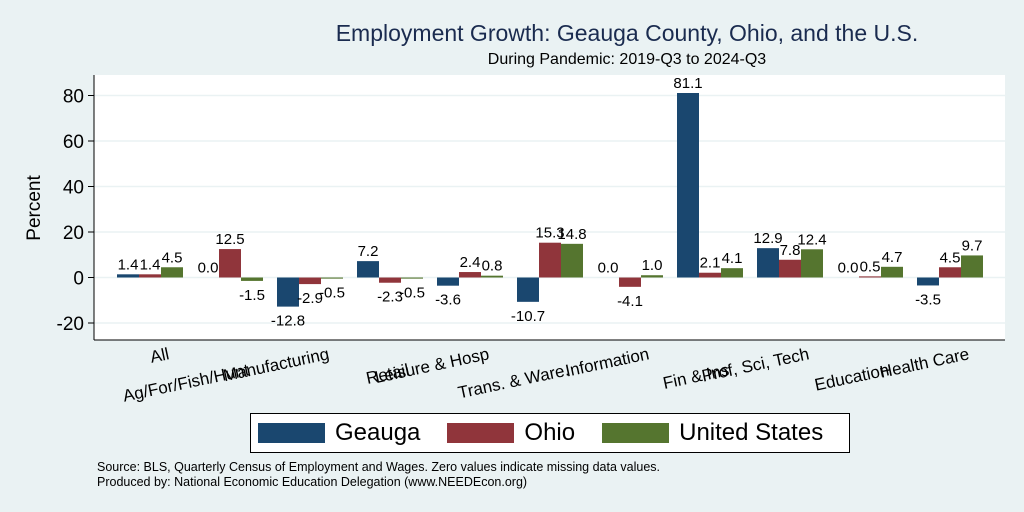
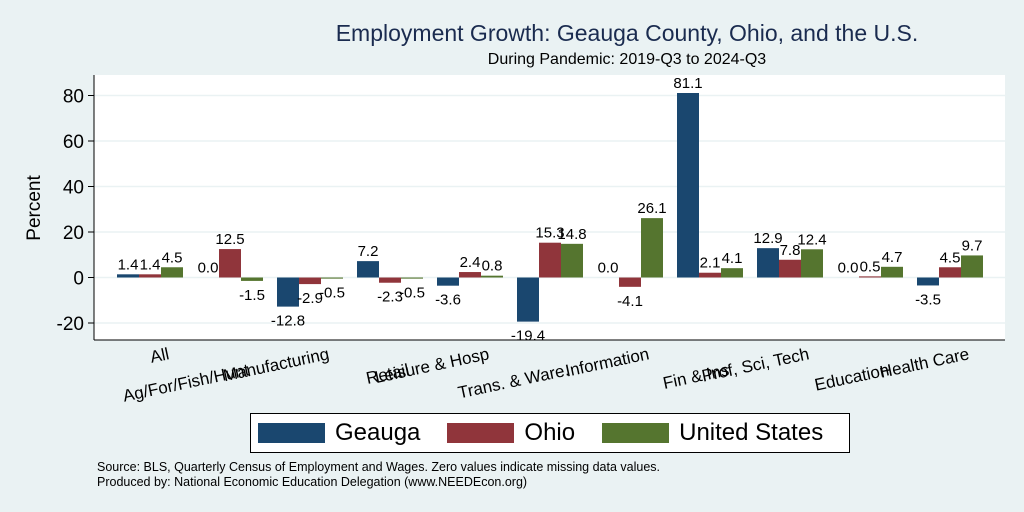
Geauga/Trans. & Ware.: -10.7 -> -19.4
United States/Information: 1.0 -> 26.1
